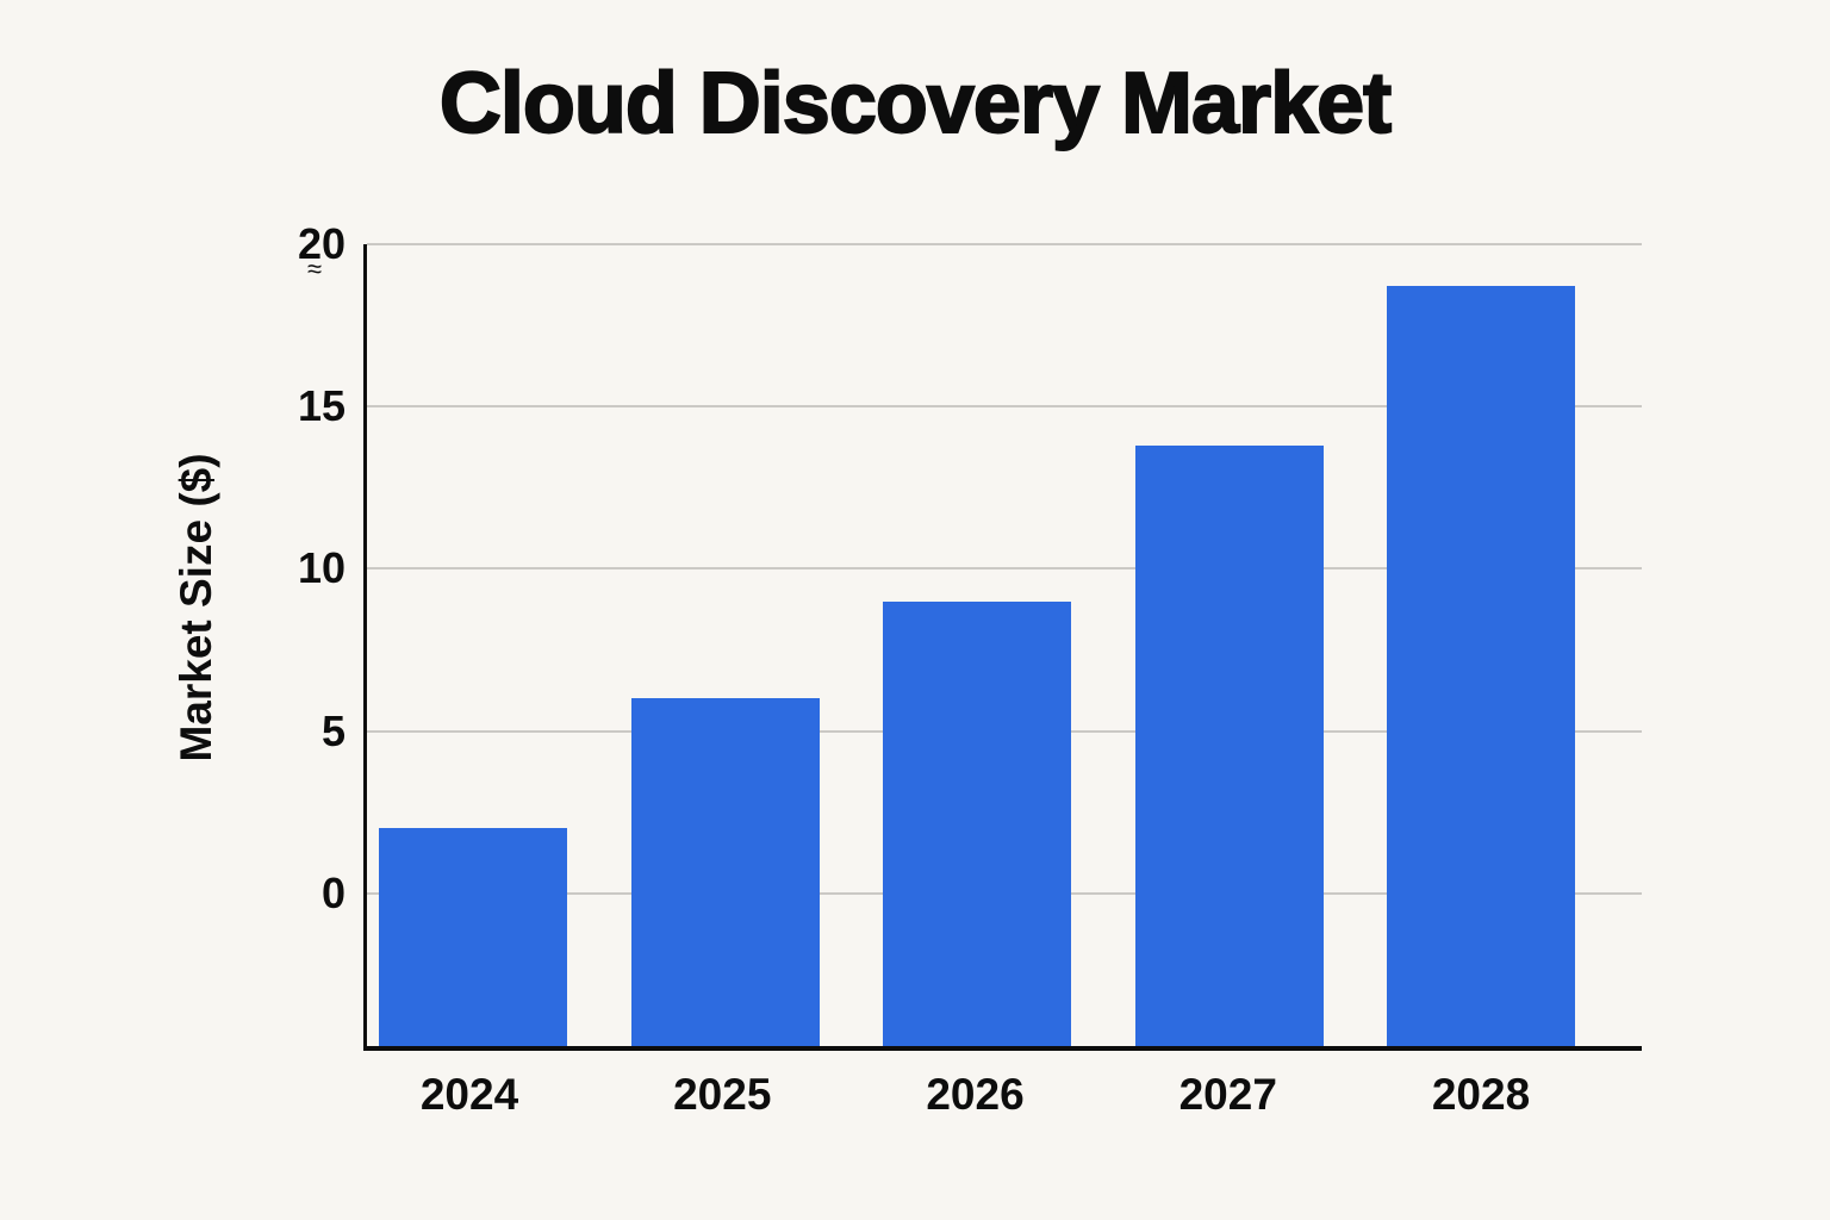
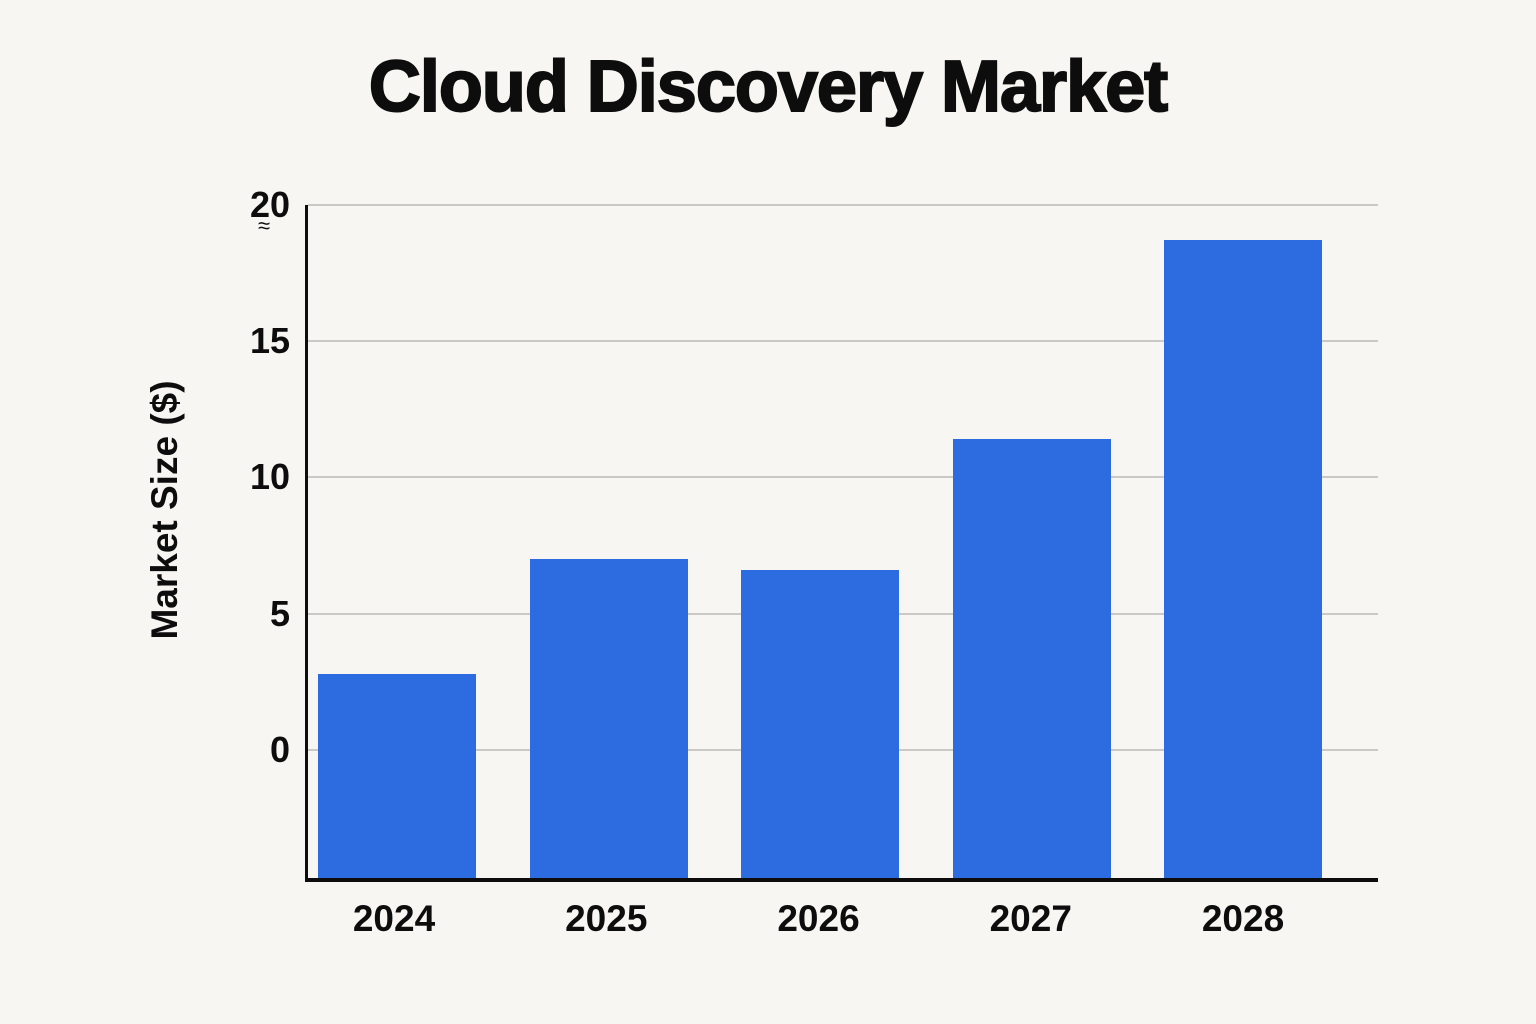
2024: 2.0 -> 2.8
2025: 6.0 -> 7.0
2026: 9.0 -> 6.6
2027: 13.8 -> 11.4
